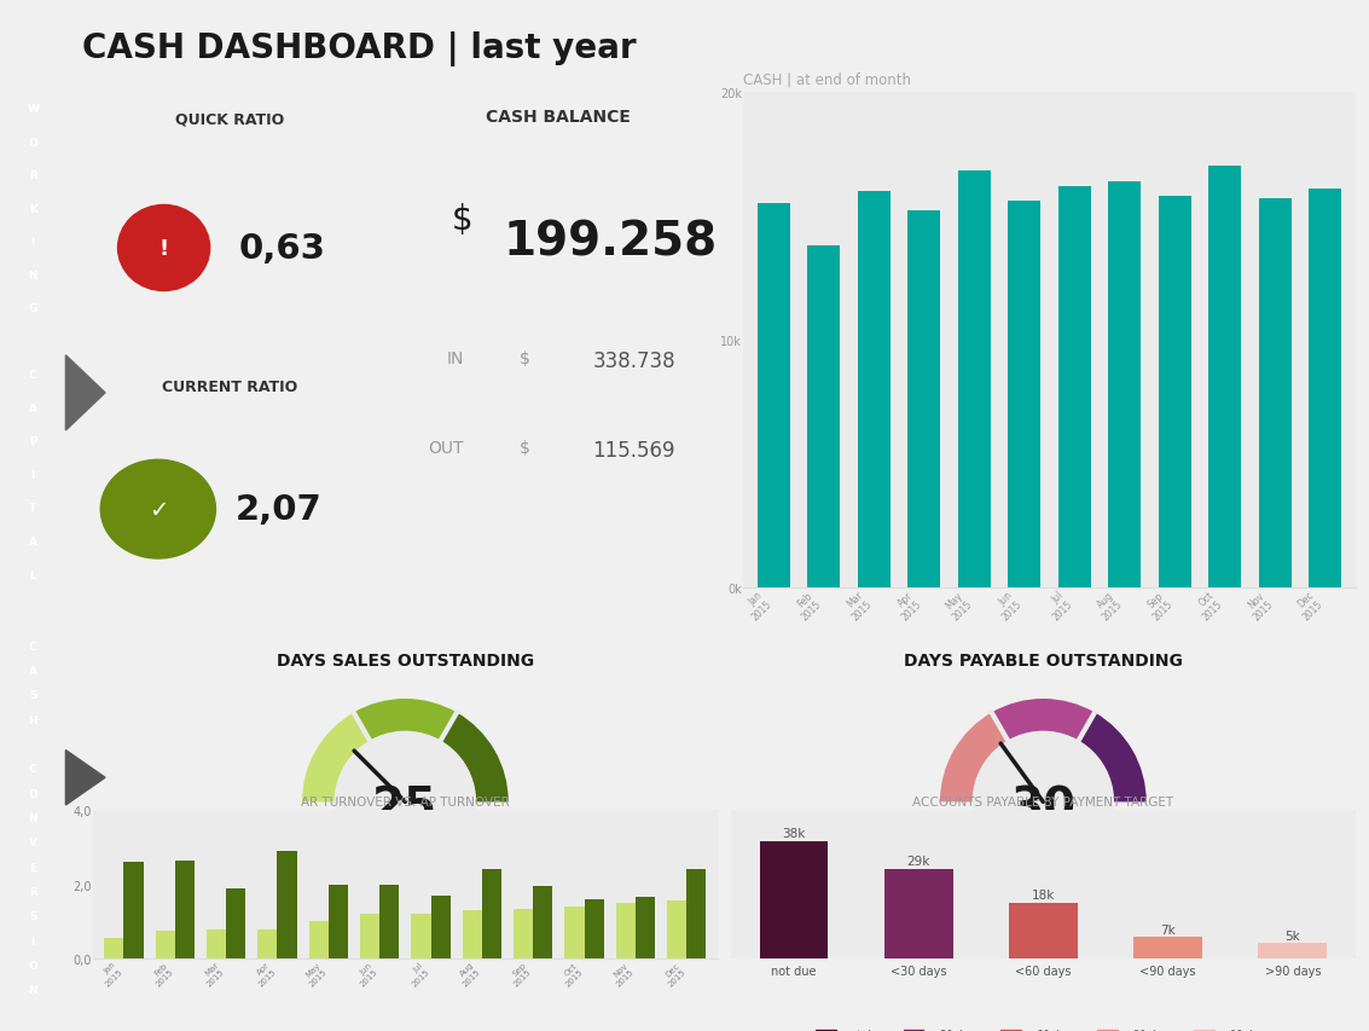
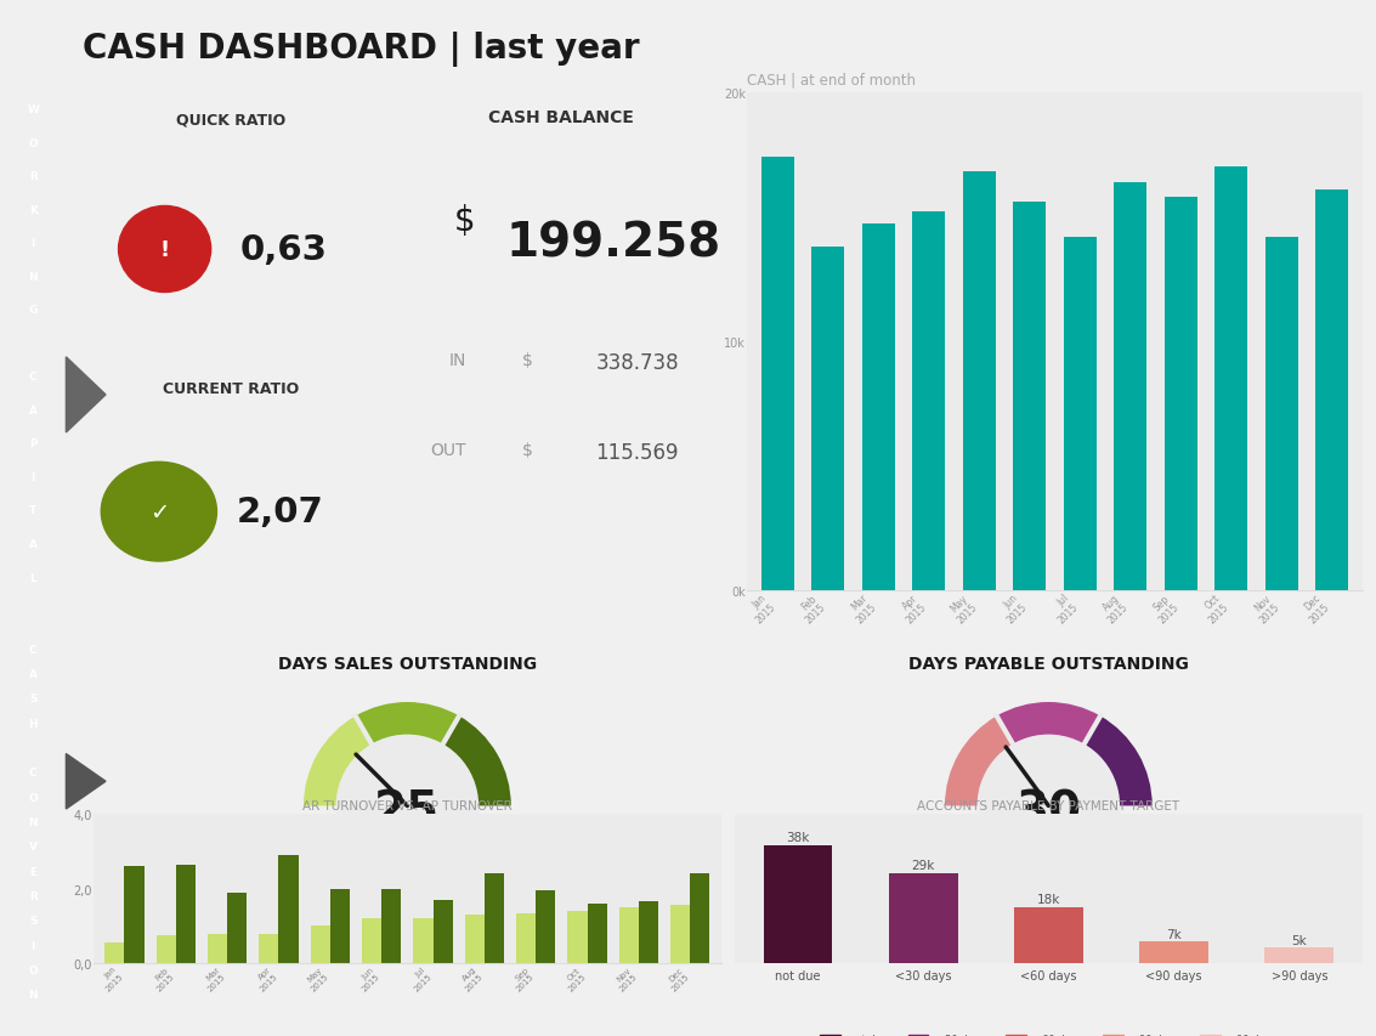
CASH | at end of month/Jan 2015: 15.5k -> 17.4k
CASH | at end of month/Mar 2015: 16.0k -> 14.7k
CASH | at end of month/Jul 2015: 16.2k -> 14.2k
CASH | at end of month/Nov 2015: 15.7k -> 14.2k
